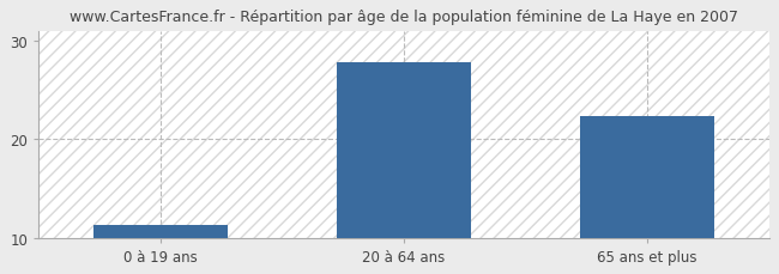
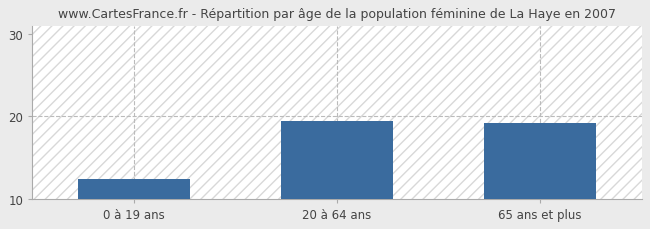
0 à 19 ans: 11.3 -> 12.4
20 à 64 ans: 27.8 -> 19.4
65 ans et plus: 22.3 -> 19.2
